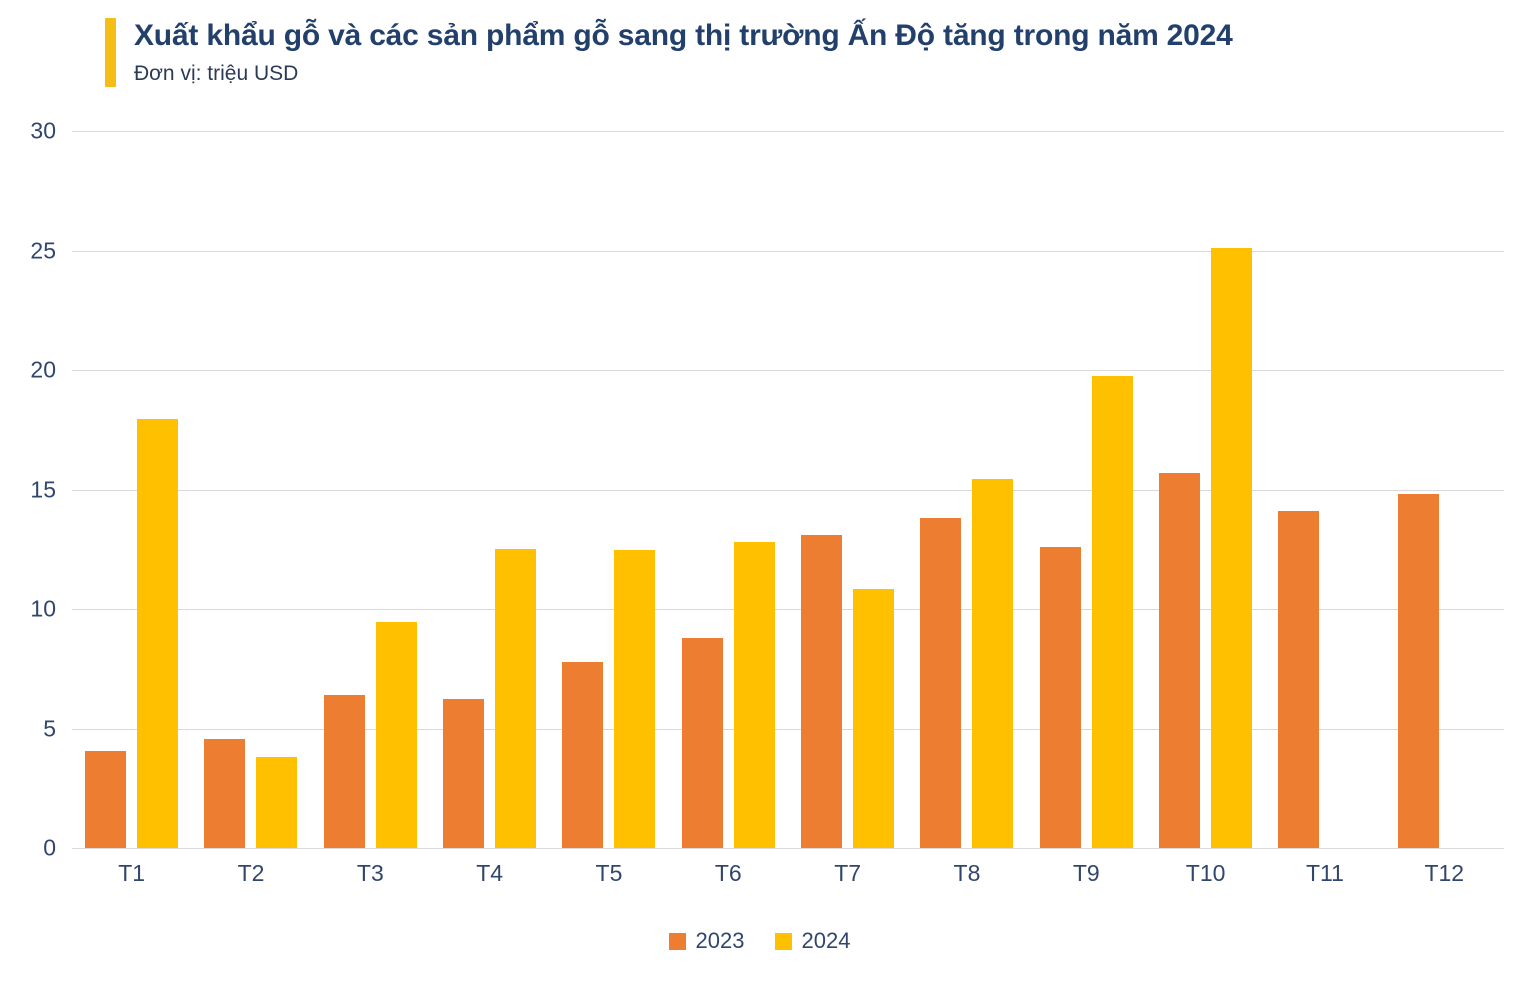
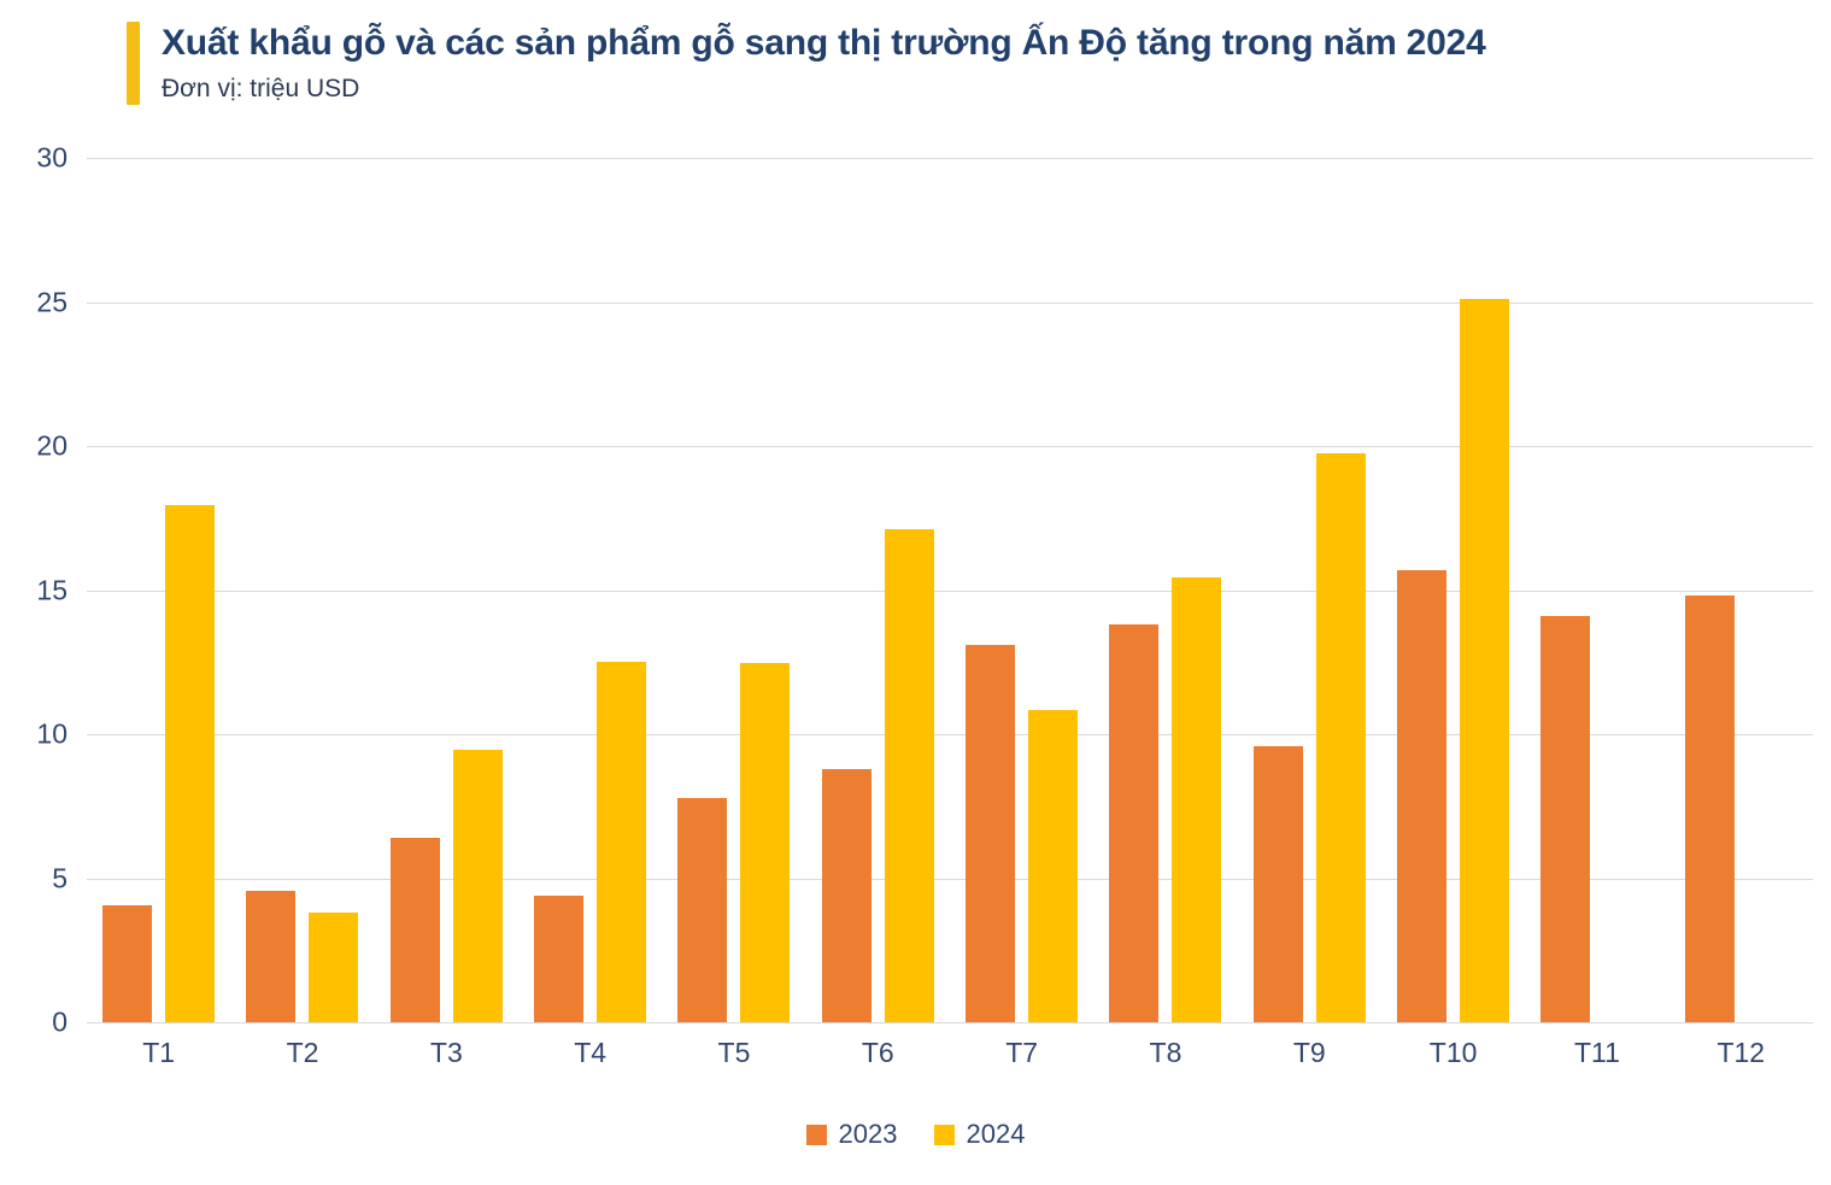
2023/T4: 6.2 -> 4.4
2024/T6: 12.8 -> 17.1
2023/T9: 12.6 -> 9.6
